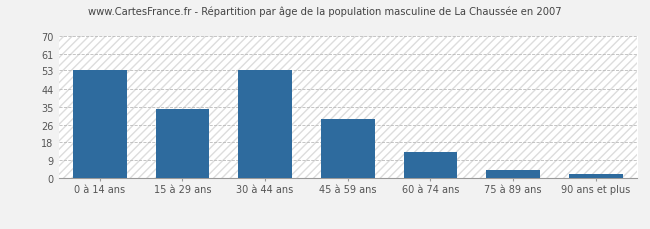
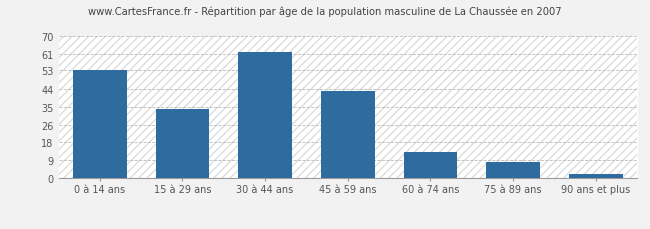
30 à 44 ans: 53 -> 62
45 à 59 ans: 29 -> 43
75 à 89 ans: 4 -> 8
